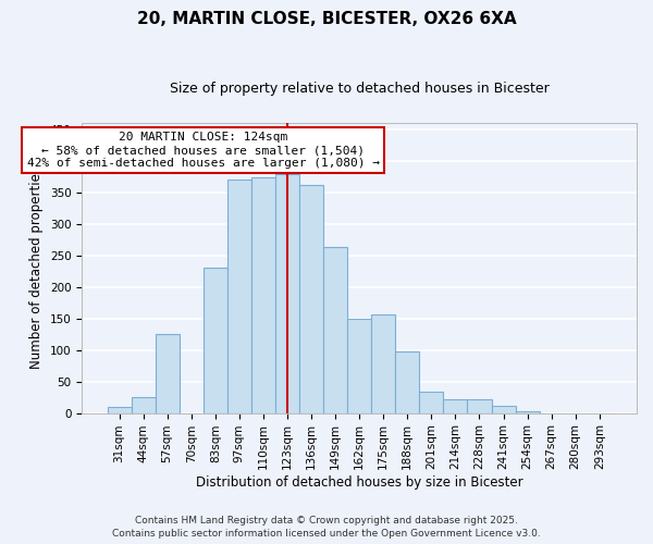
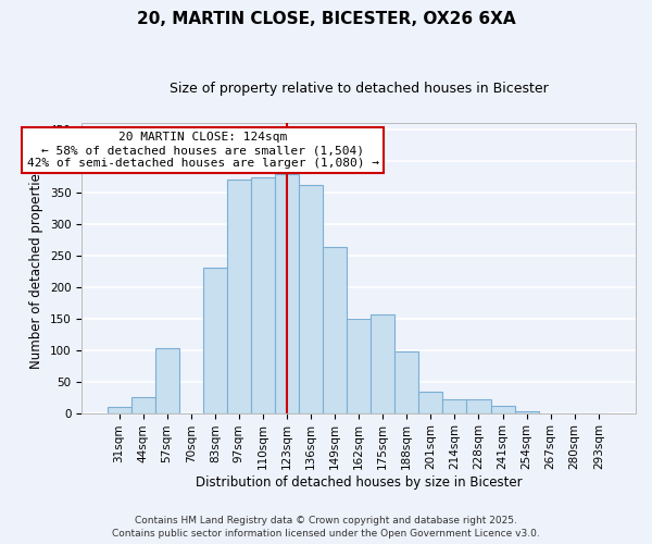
57sqm: 126 -> 102
